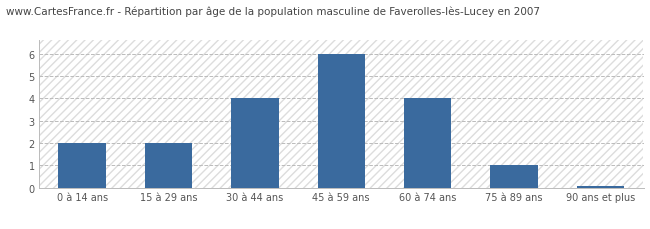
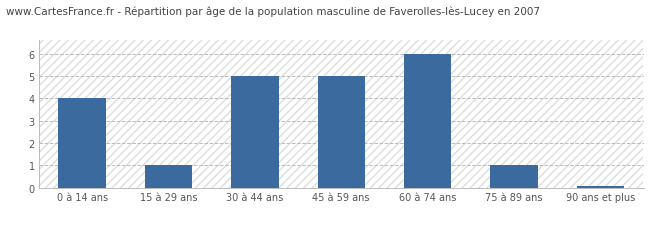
0 à 14 ans: 2.00 -> 4.00
15 à 29 ans: 2.00 -> 1.00
30 à 44 ans: 4.00 -> 5.00
45 à 59 ans: 6.00 -> 5.00
60 à 74 ans: 4.00 -> 6.00
